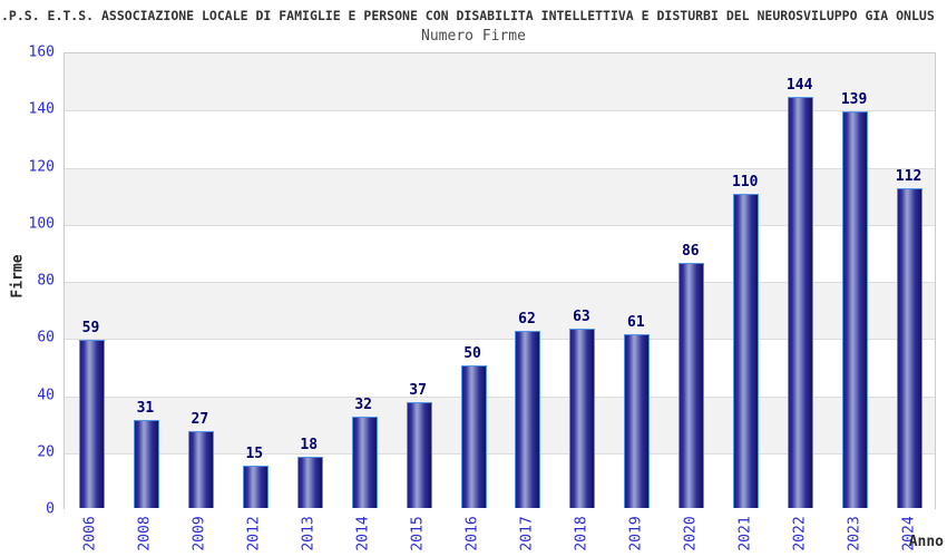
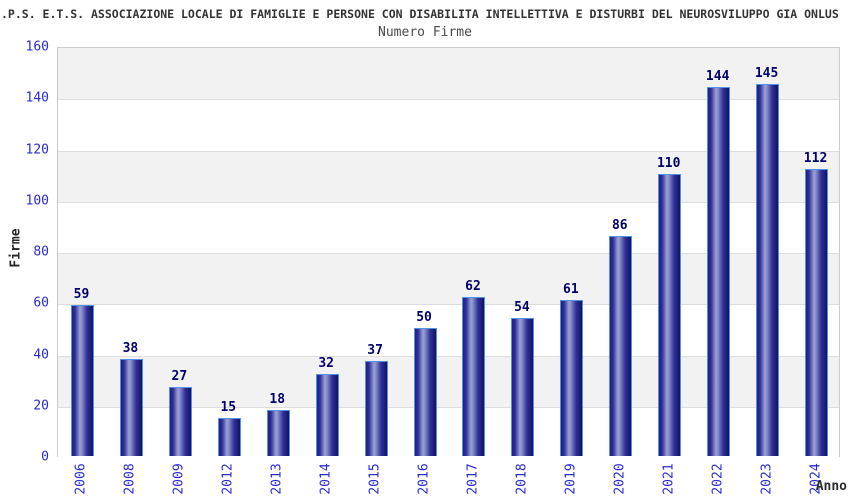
2008: 31 -> 38
2018: 63 -> 54
2023: 139 -> 145
